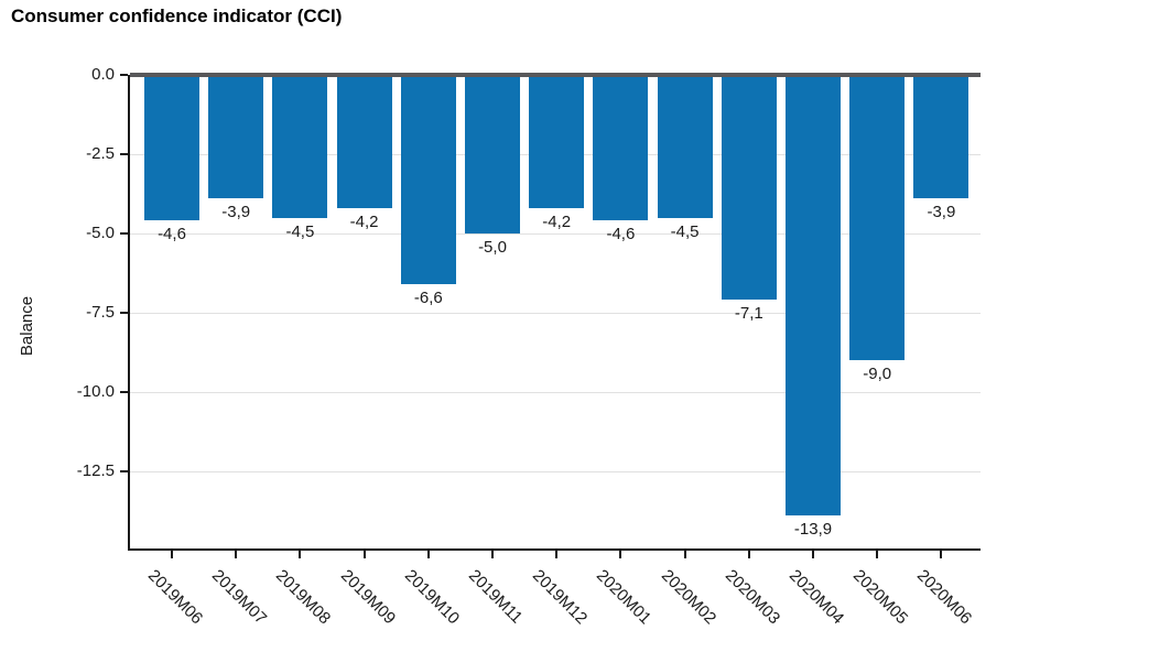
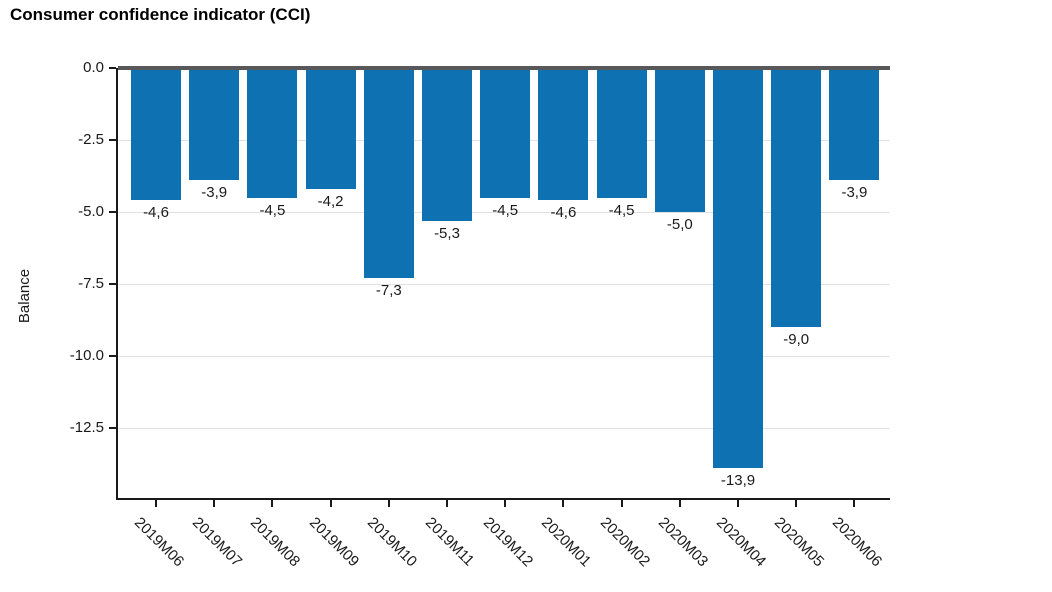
2019M10: -6,6 -> -7,3
2019M11: -5,0 -> -5,3
2019M12: -4,2 -> -4,5
2020M03: -7,1 -> -5,0
